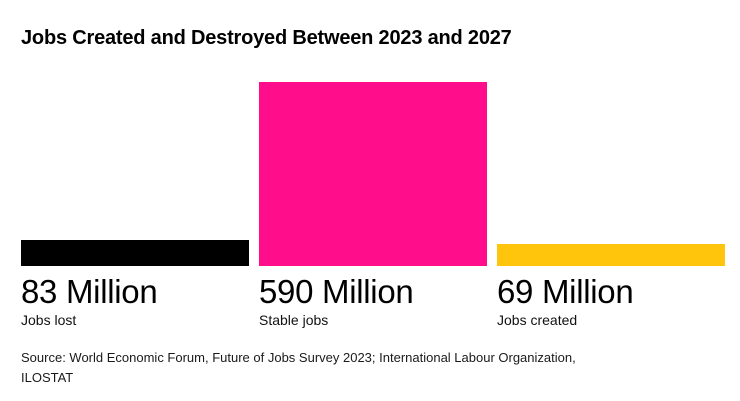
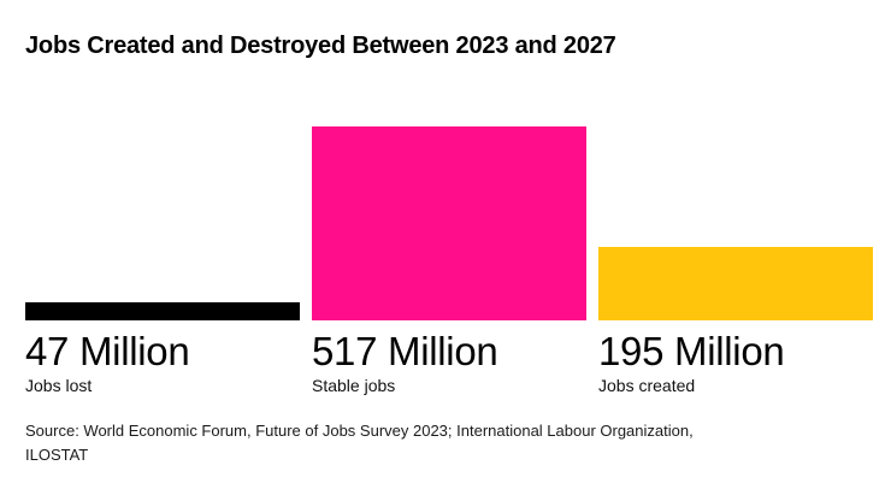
Jobs lost: 83 -> 47
Stable jobs: 590 -> 517
Jobs created: 69 -> 195
